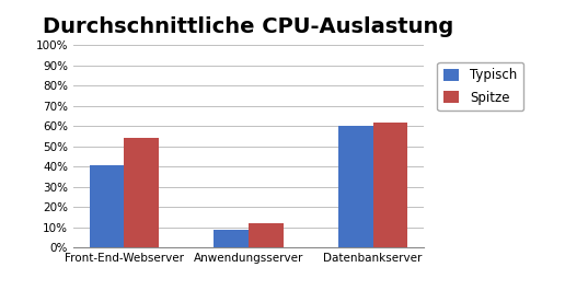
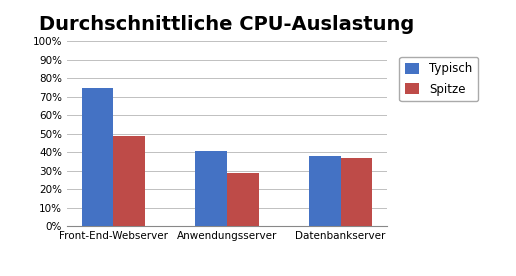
Typisch/Front-End-Webserver: 41% -> 75%
Spitze/Front-End-Webserver: 54% -> 49%
Typisch/Anwendungsserver: 9% -> 41%
Spitze/Anwendungsserver: 12% -> 29%
Typisch/Datenbankserver: 60% -> 38%
Spitze/Datenbankserver: 62% -> 37%
